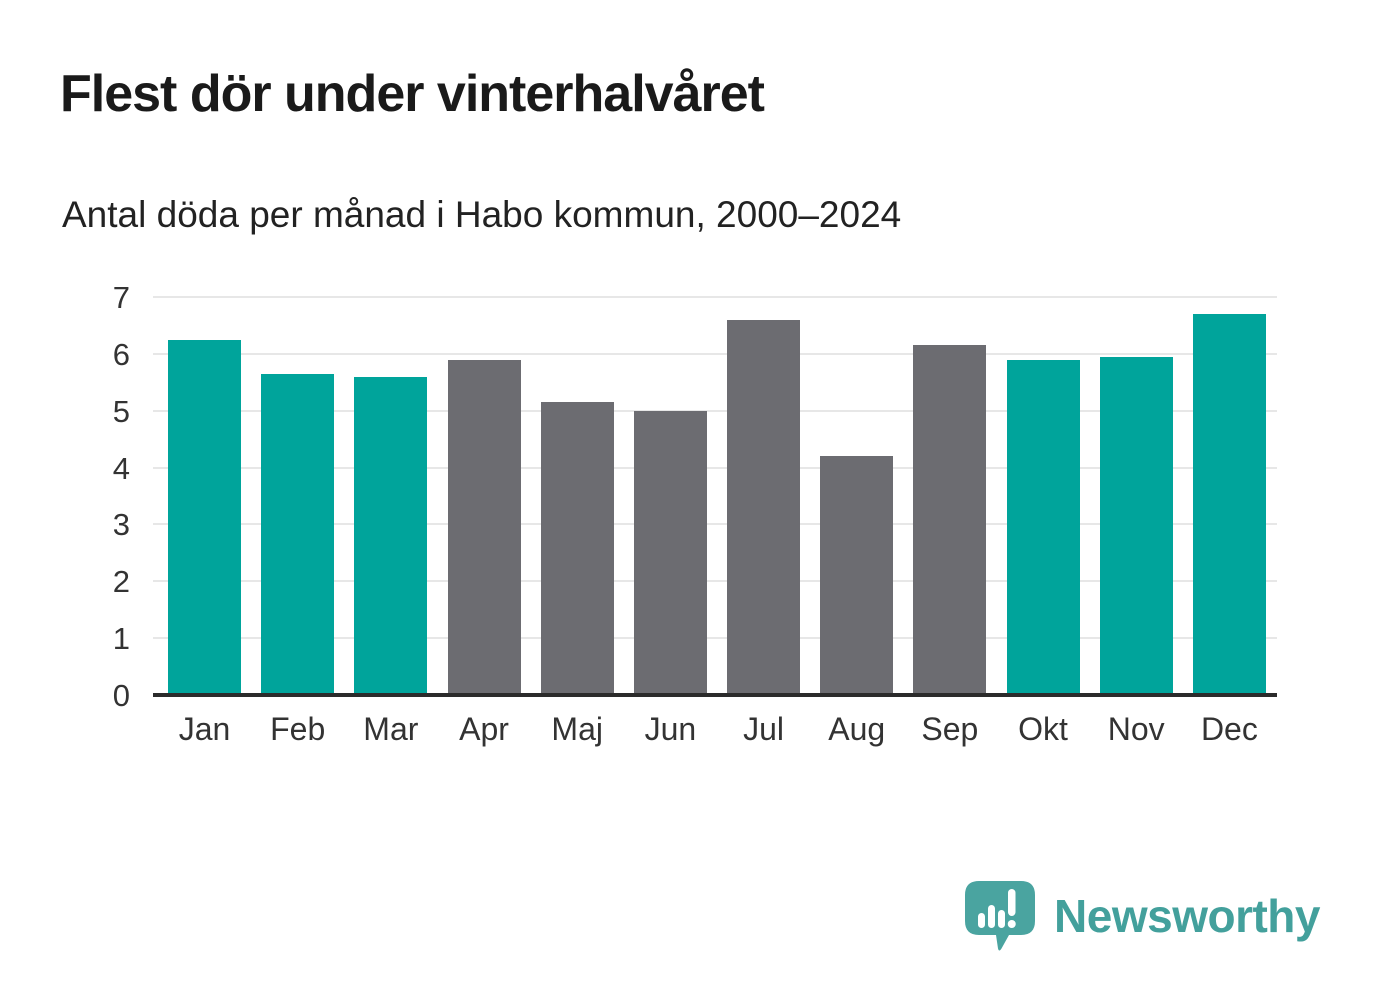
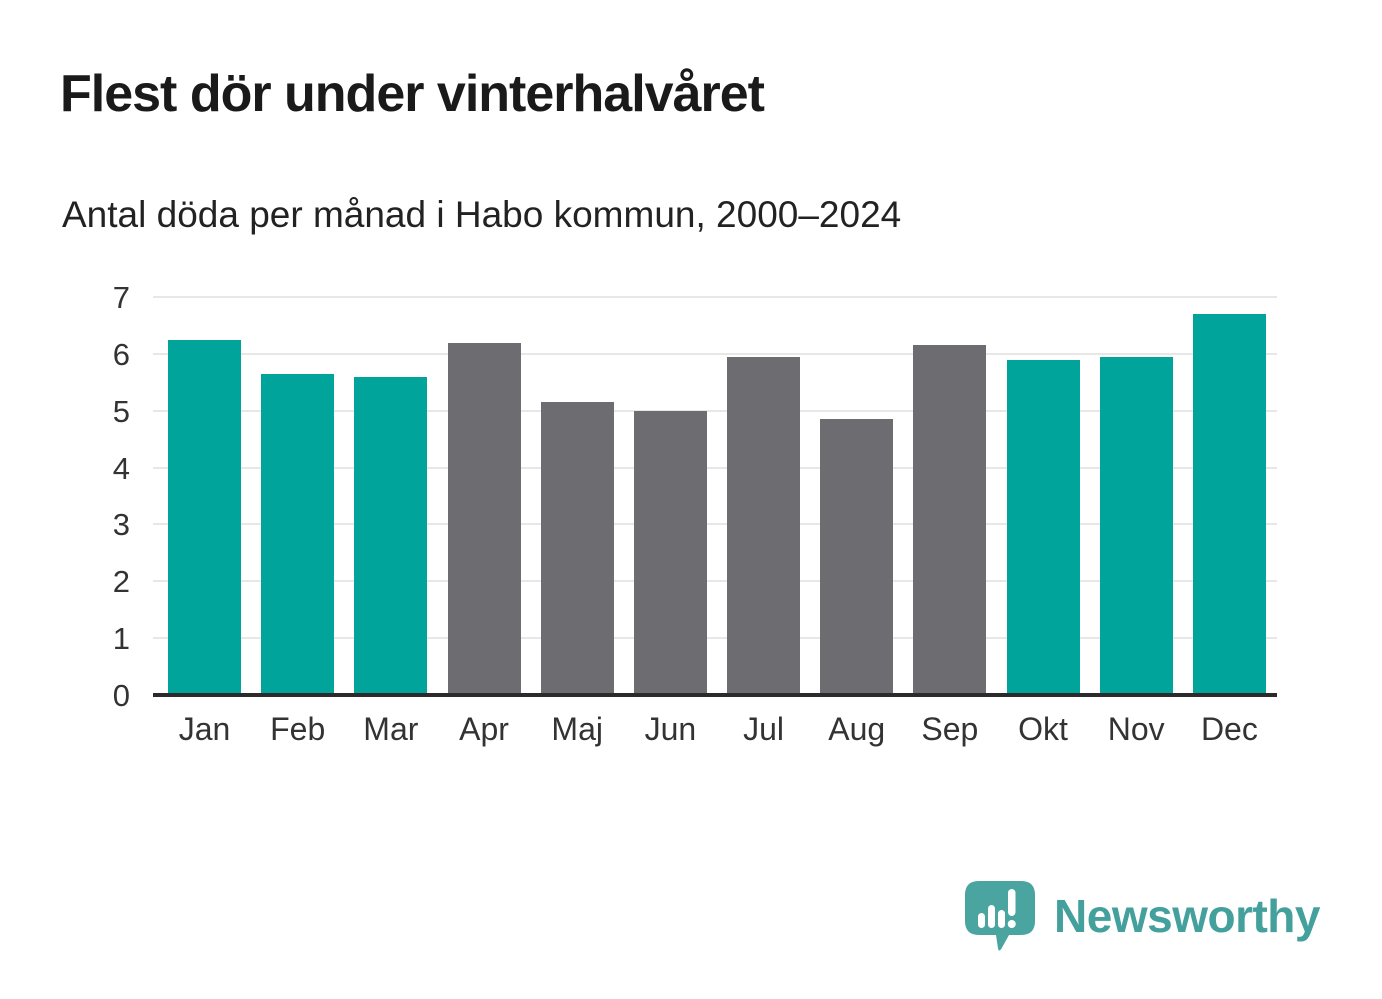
Apr: 5.9 -> 6.2
Jul: 6.6 -> 6.0
Aug: 4.2 -> 4.8
